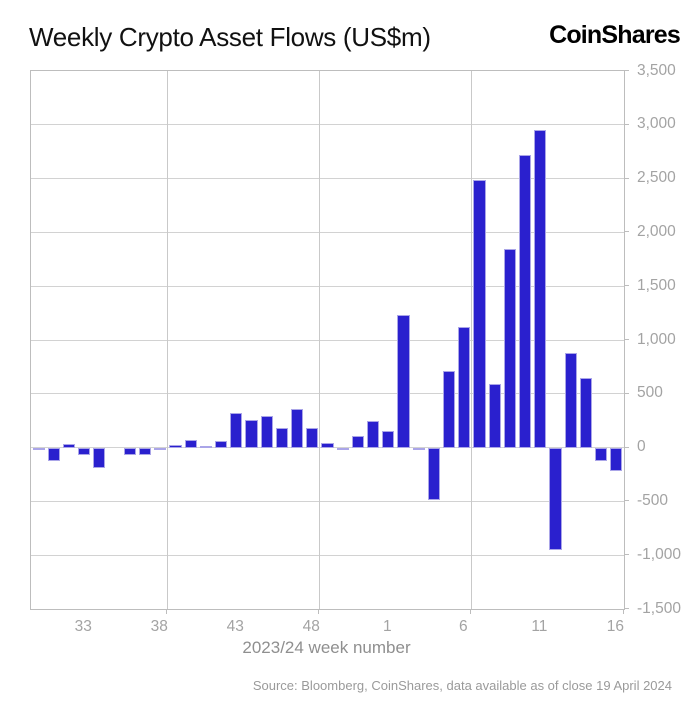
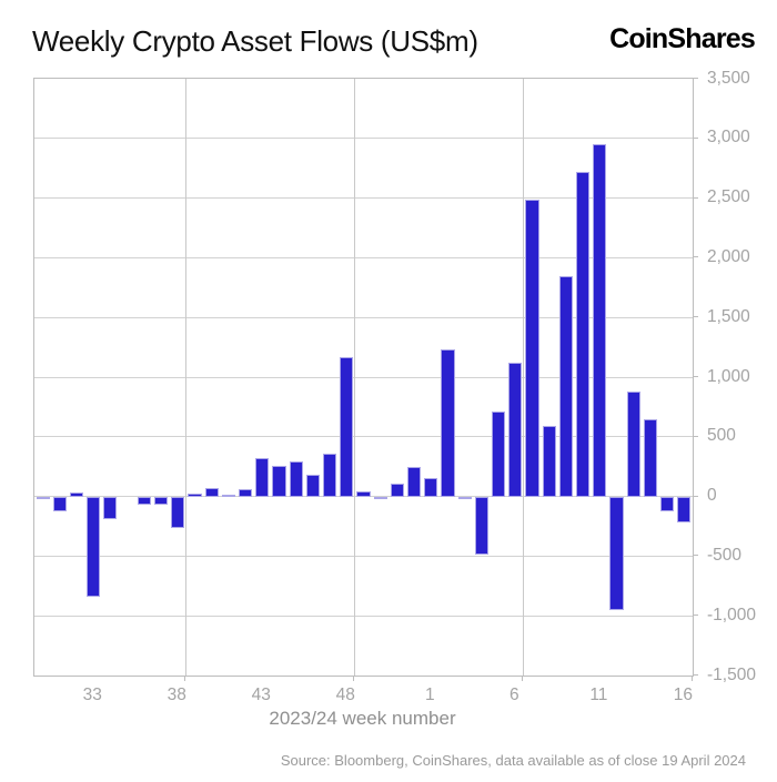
33: -70 -> -840
38: -10 -> -260
48: 180 -> 1170
